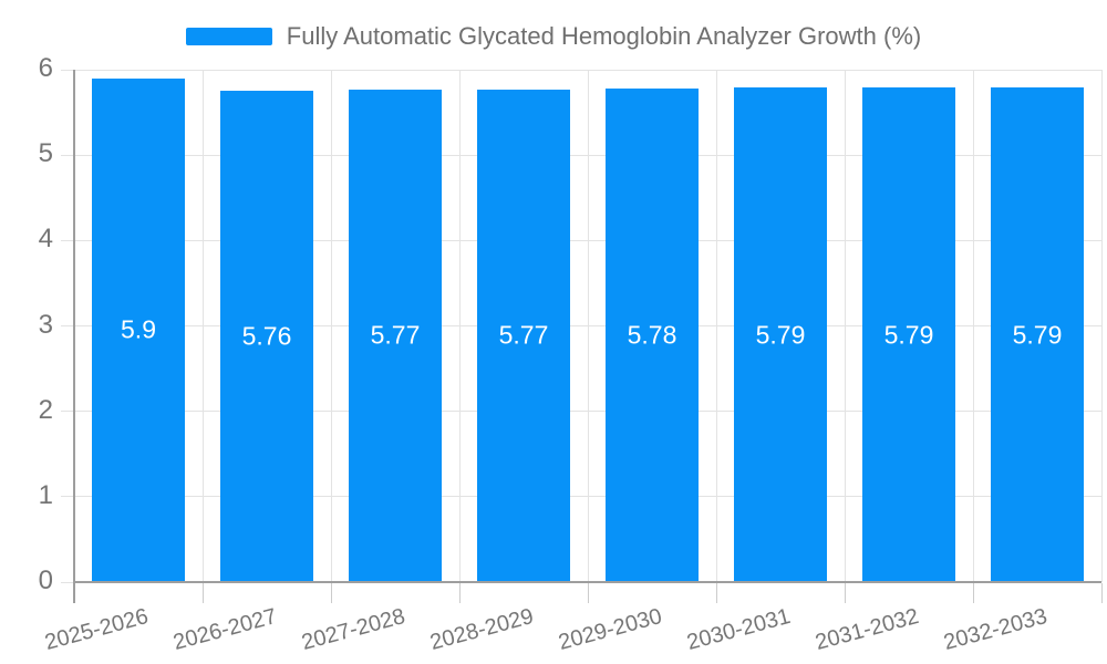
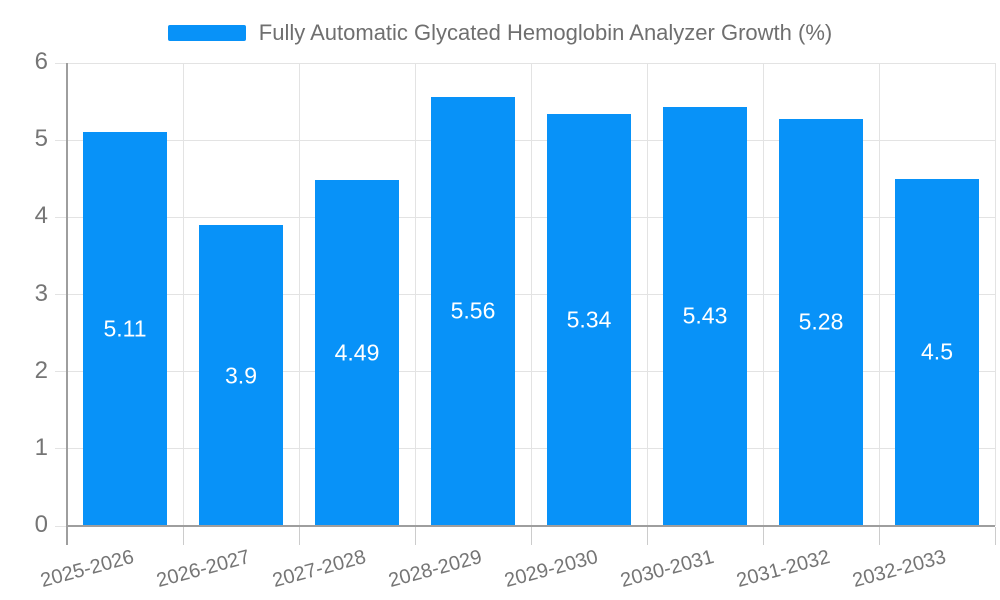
2025-2026: 5.9 -> 5.11
2026-2027: 5.76 -> 3.9
2027-2028: 5.77 -> 4.49
2028-2029: 5.77 -> 5.56
2029-2030: 5.78 -> 5.34
2030-2031: 5.79 -> 5.43
2031-2032: 5.79 -> 5.28
2032-2033: 5.79 -> 4.5
